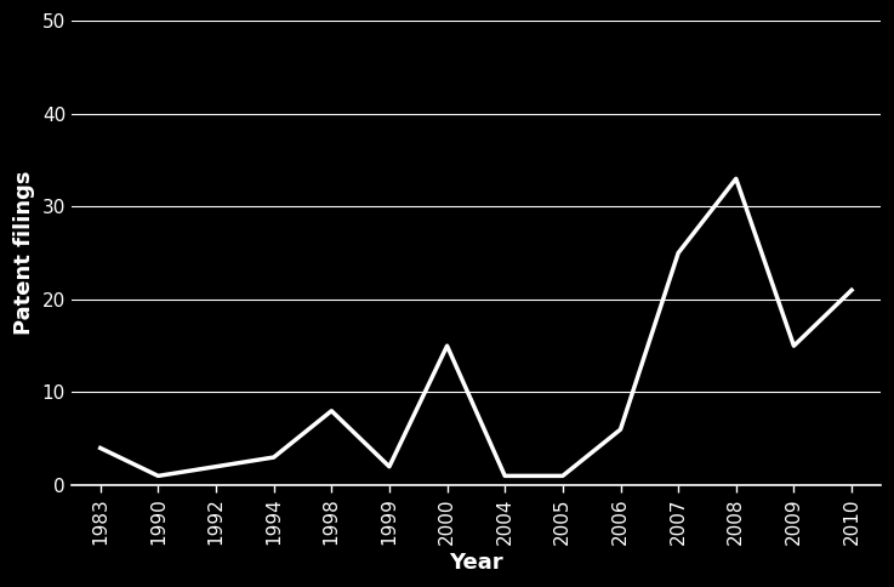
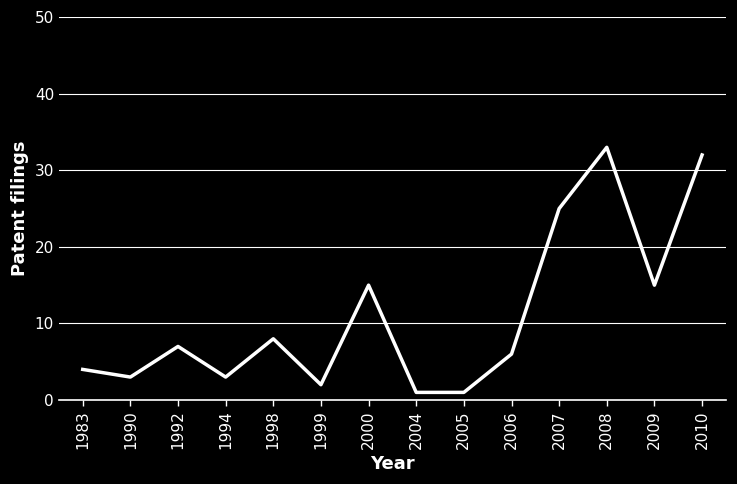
1990: 1 -> 3
1992: 2 -> 7
2010: 21 -> 32
